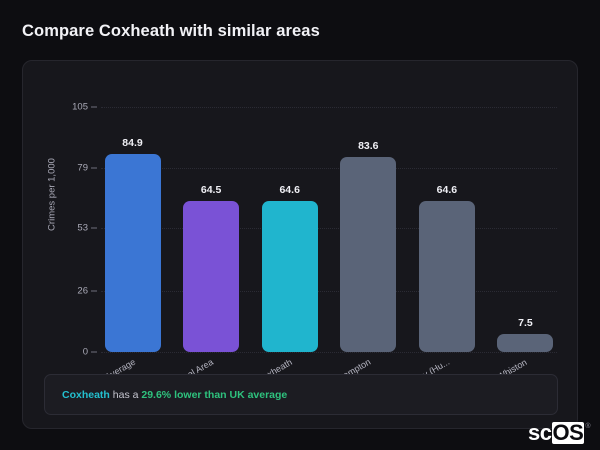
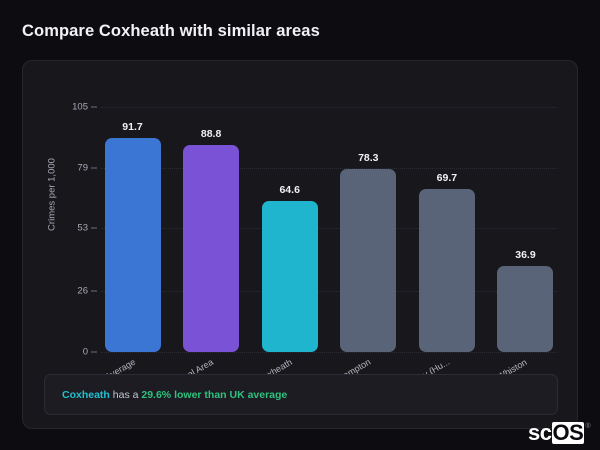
UK Average: 84.9 -> 91.7
Local Area: 64.5 -> 88.8
Okehampton: 83.6 -> 78.3
Yaxley (Hu...: 64.6 -> 69.7
Whiston: 7.5 -> 36.9
